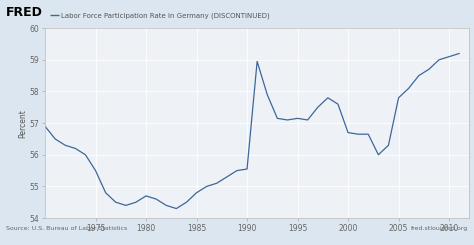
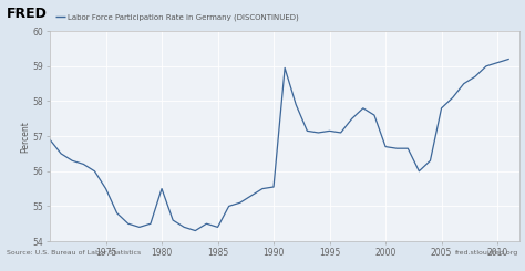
1980: 54.70 -> 55.50
1985: 54.80 -> 54.40
